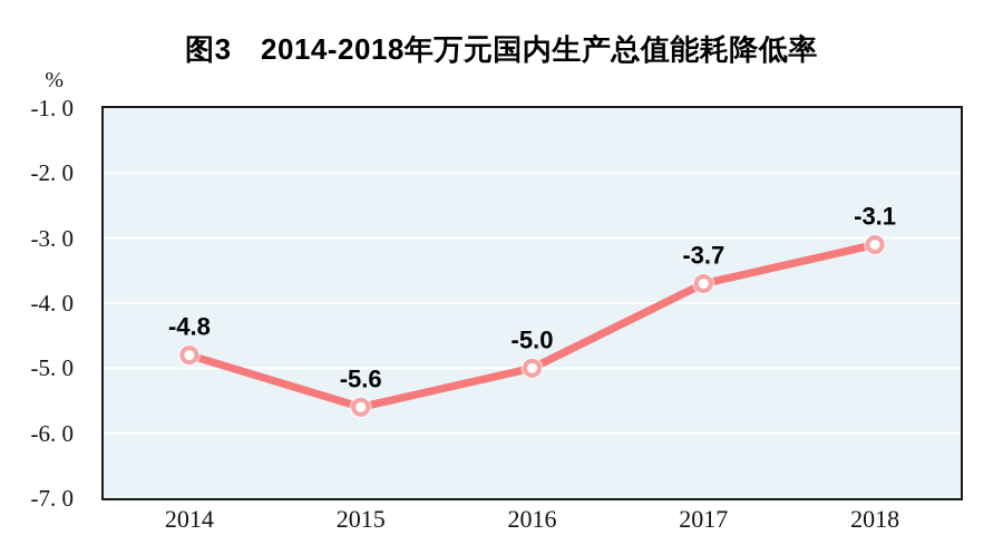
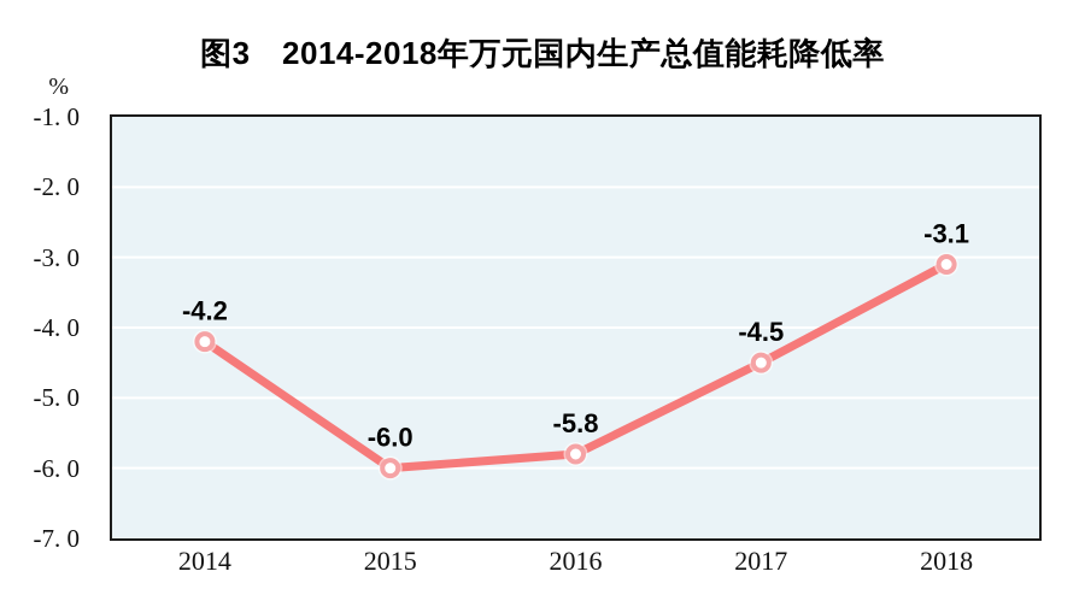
2014: -4.8 -> -4.2
2015: -5.6 -> -6.0
2016: -5.0 -> -5.8
2017: -3.7 -> -4.5
